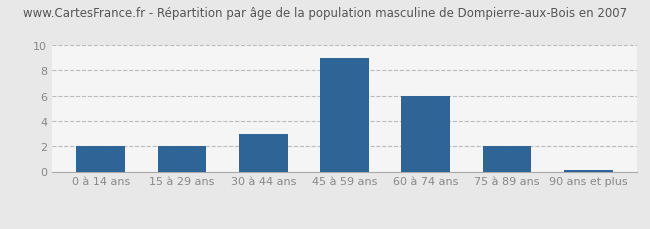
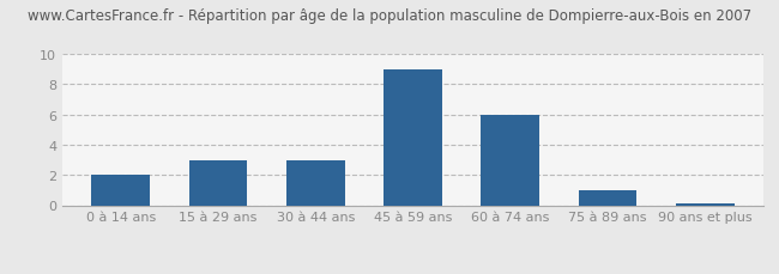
15 à 29 ans: 2.0 -> 3.0
75 à 89 ans: 2.0 -> 1.0
